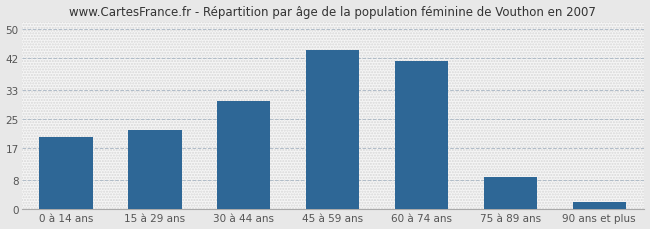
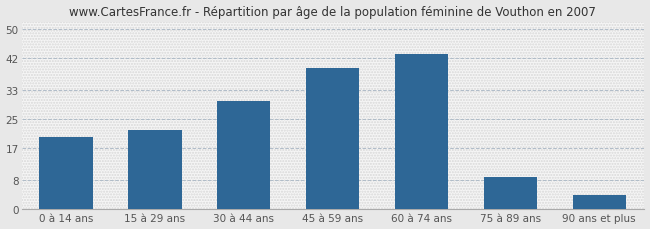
45 à 59 ans: 44 -> 39
60 à 74 ans: 41 -> 43
90 ans et plus: 2 -> 4
